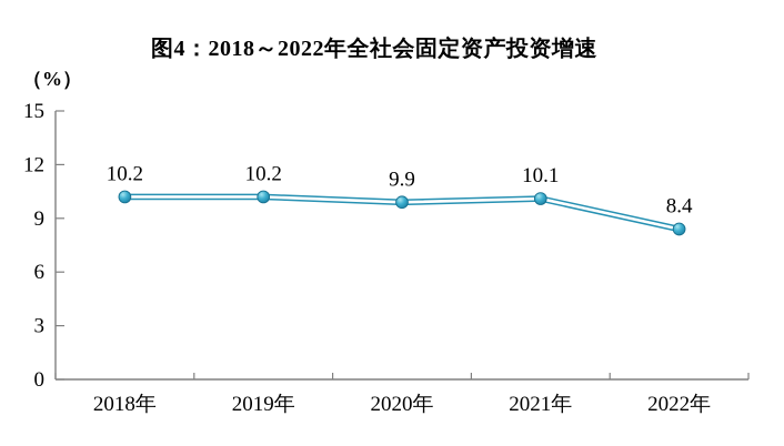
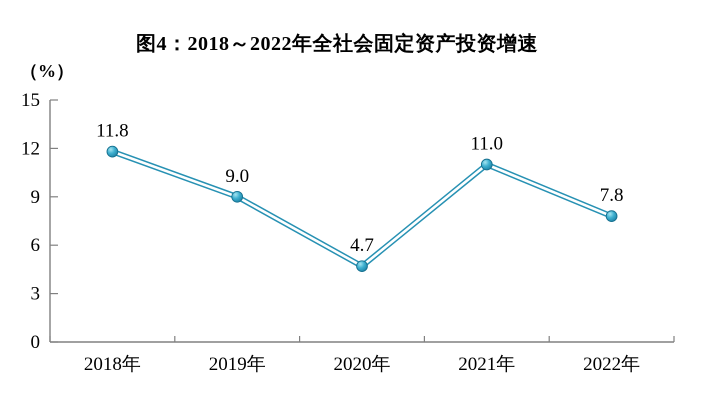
2018年: 10.2 -> 11.8
2019年: 10.2 -> 9.0
2020年: 9.9 -> 4.7
2021年: 10.1 -> 11.0
2022年: 8.4 -> 7.8
